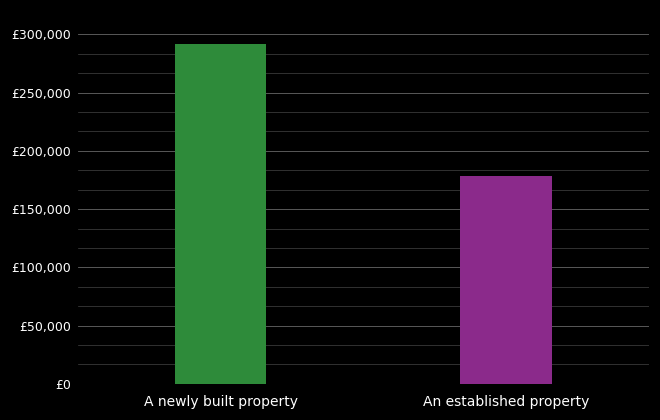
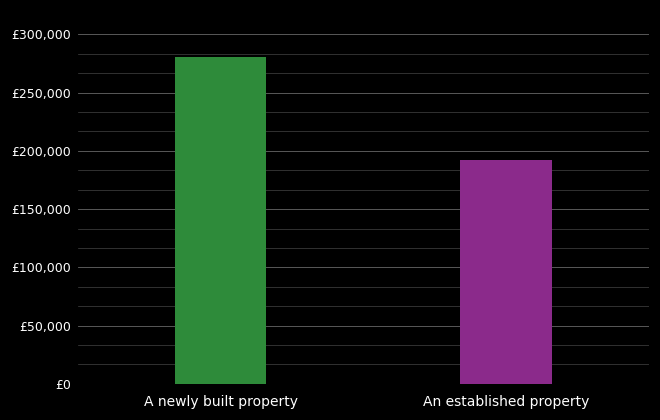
A newly built property: £292,000 -> £281,000
An established property: £178,000 -> £192,000
